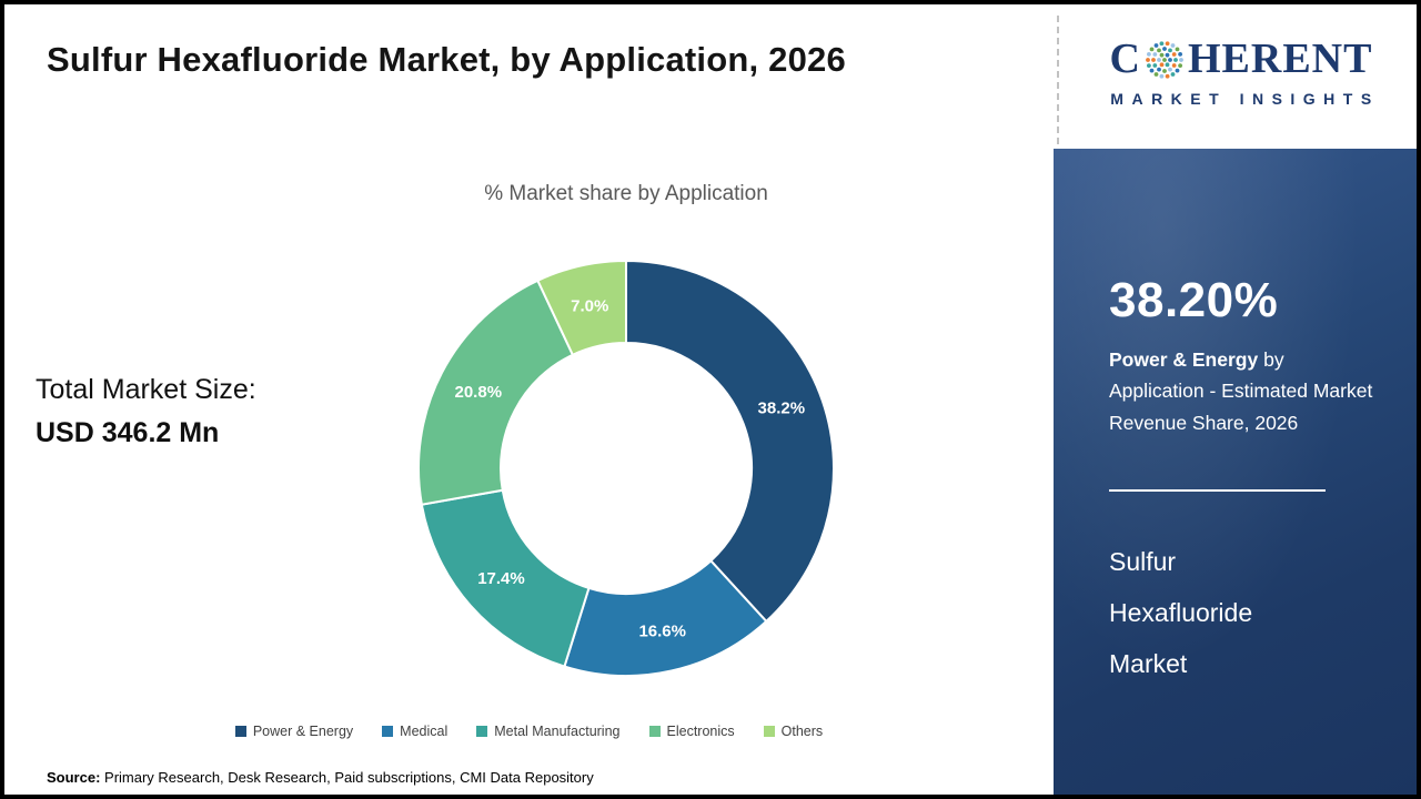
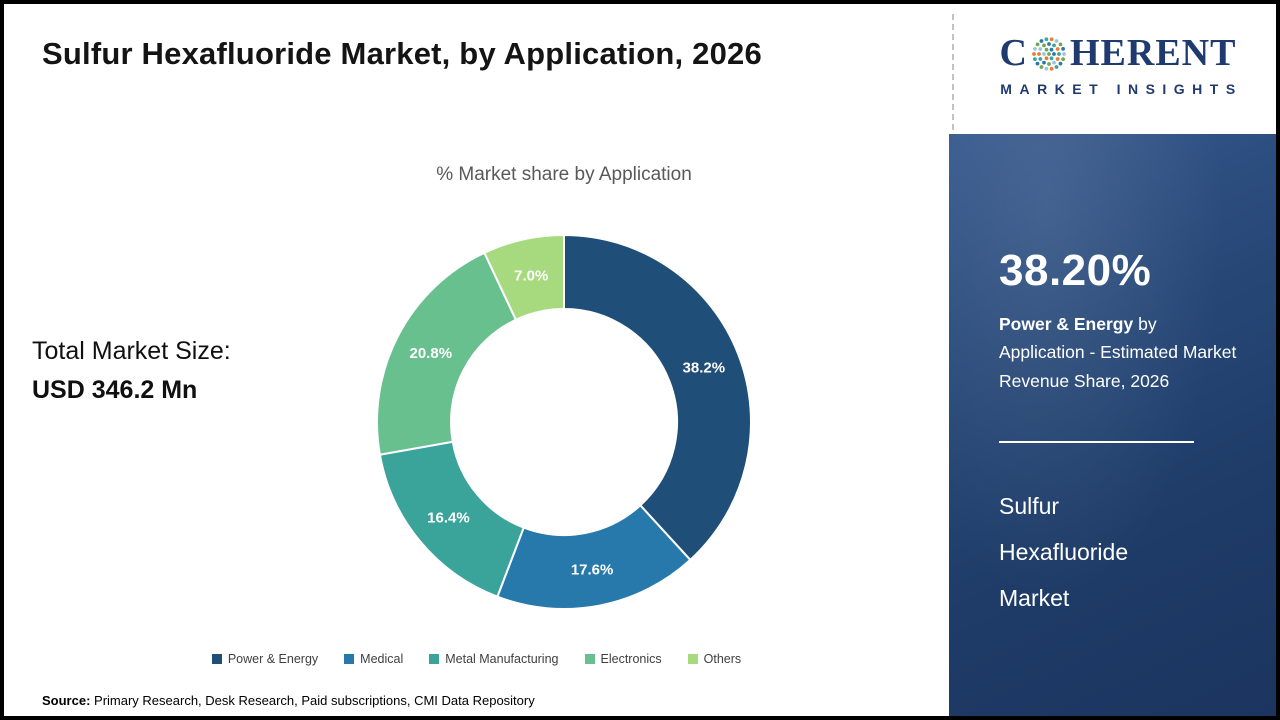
Medical: 16.6% -> 17.6%
Metal Manufacturing: 17.4% -> 16.4%
